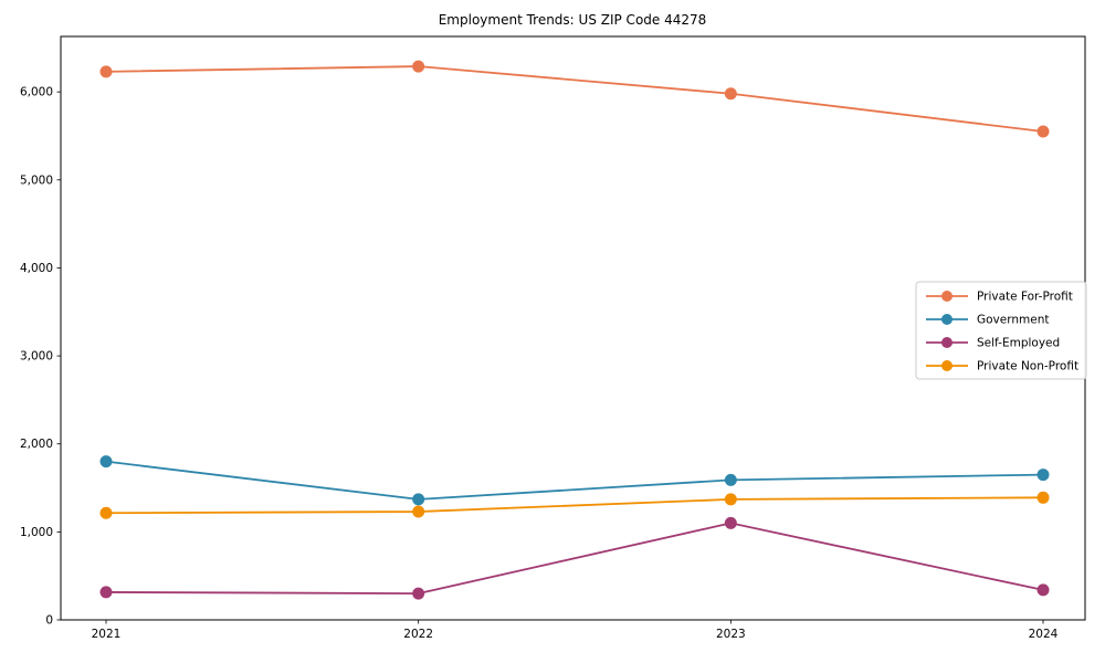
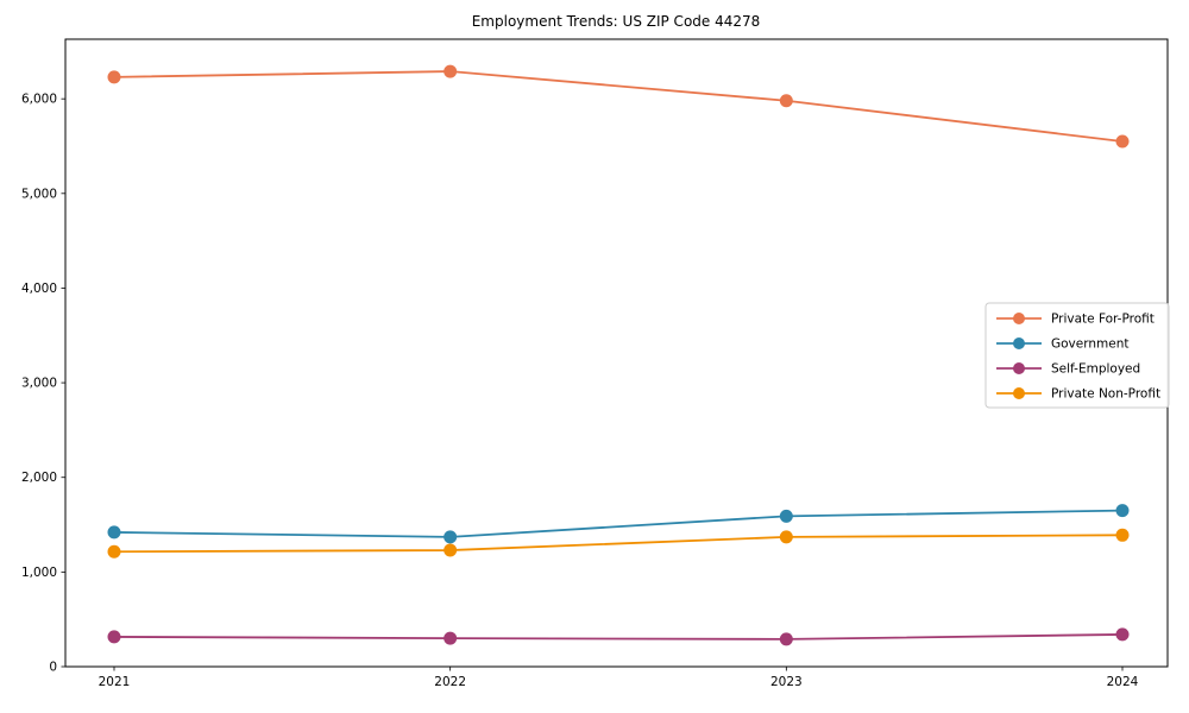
Government/2021: 1800 -> 1400
Self-Employed/2023: 1100 -> 300
